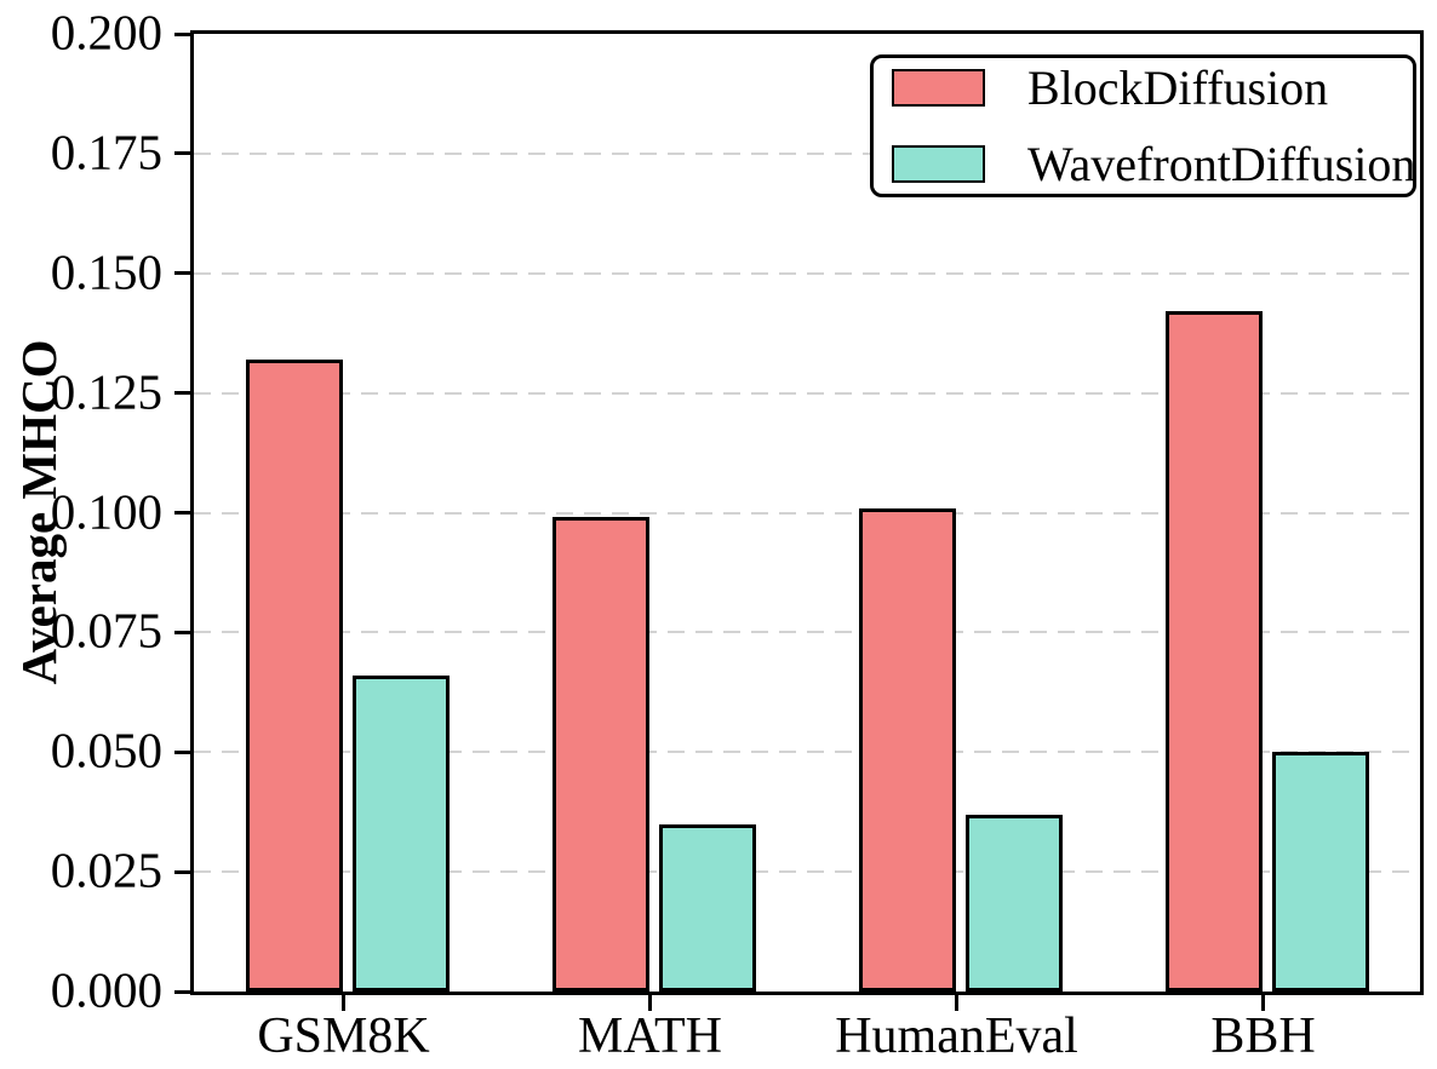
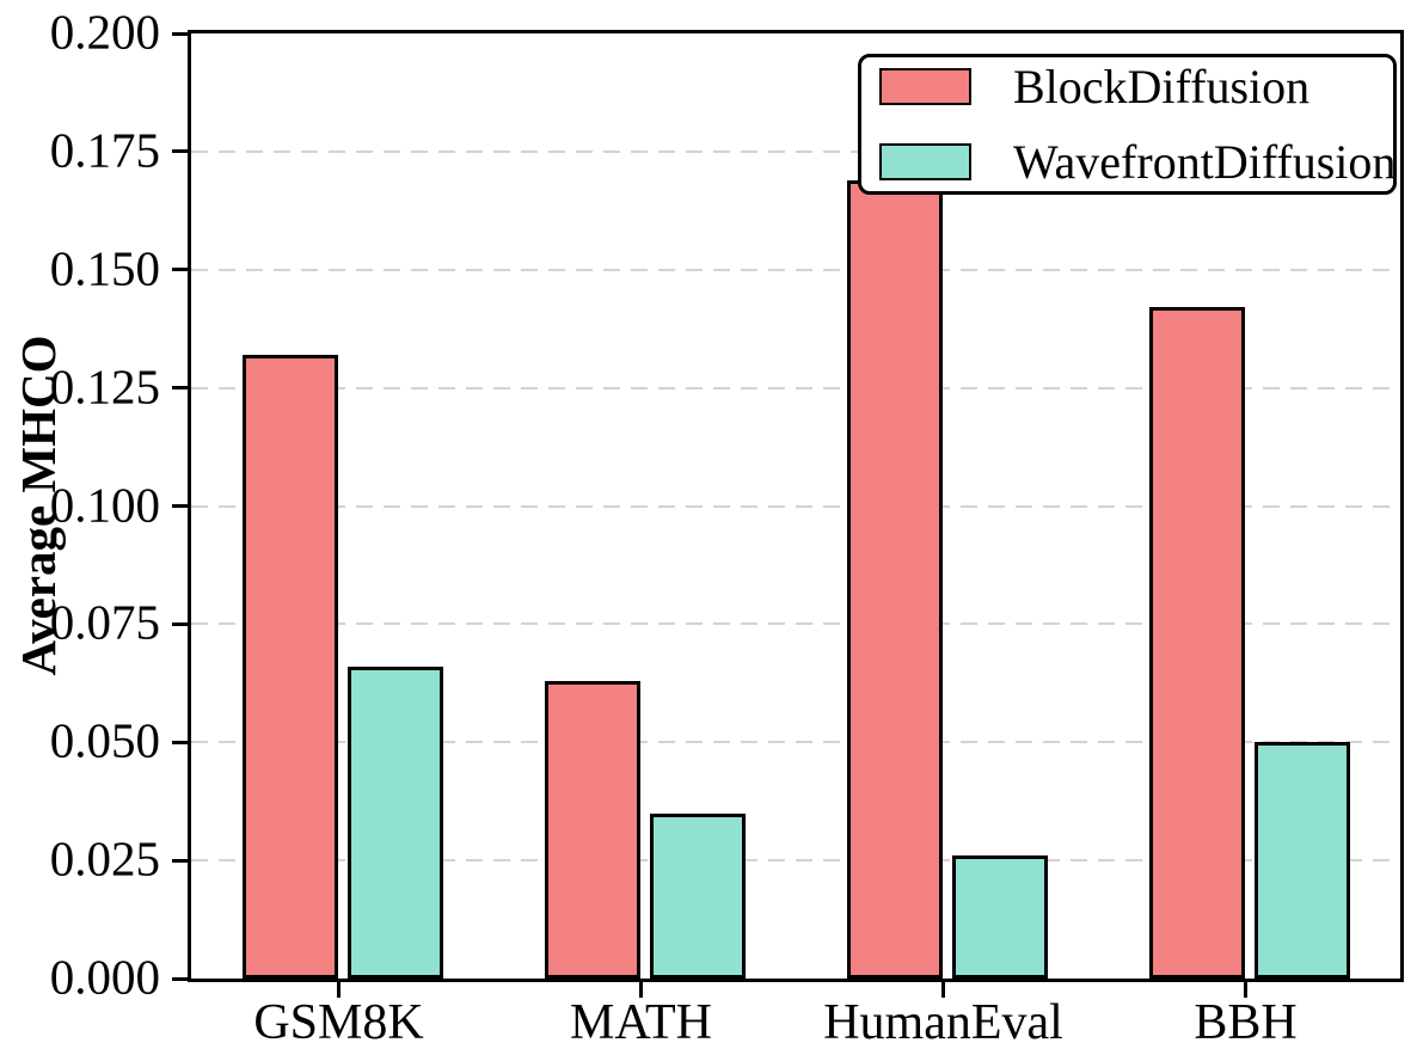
BlockDiffusion/MATH: 0.099 -> 0.063
BlockDiffusion/HumanEval: 0.101 -> 0.169
WavefrontDiffusion/HumanEval: 0.037 -> 0.026
